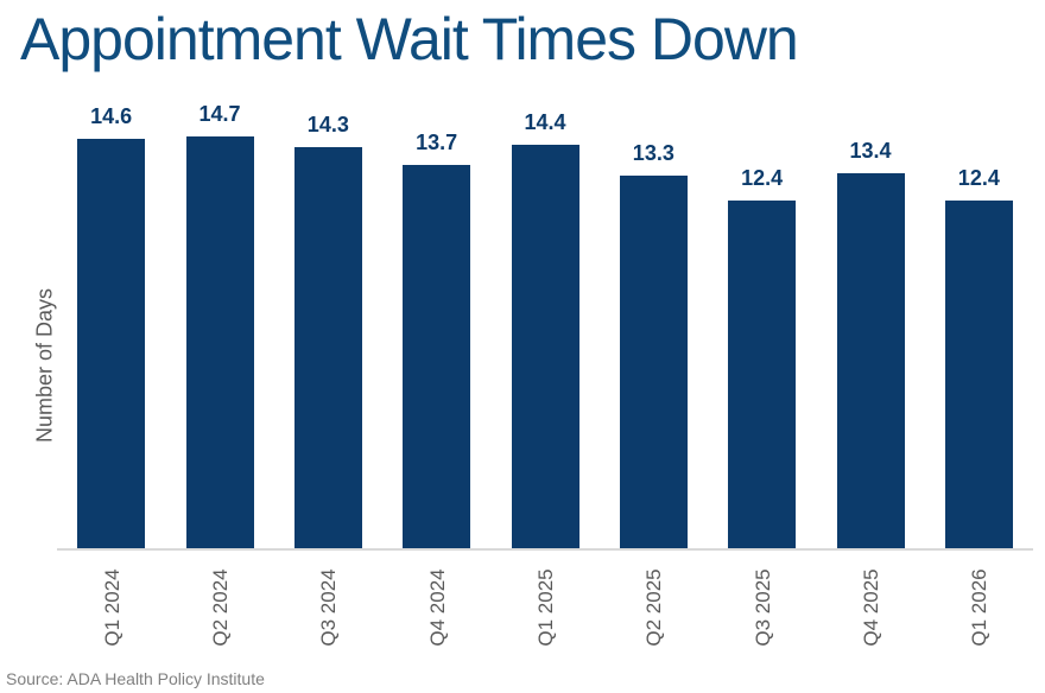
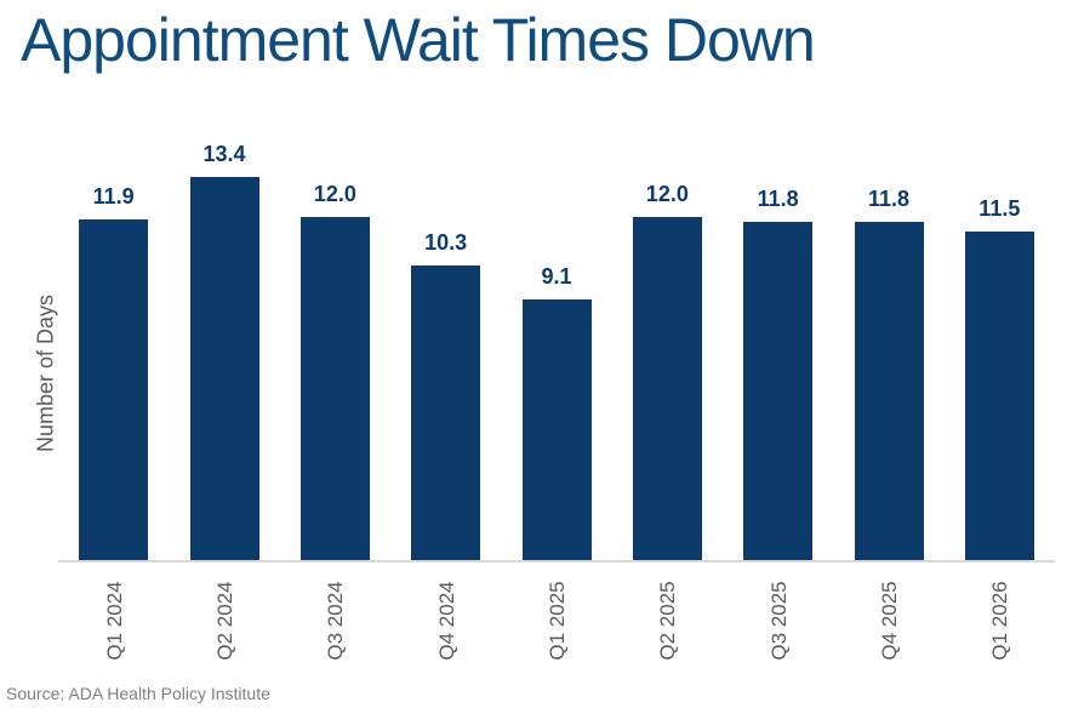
Q1 2024: 14.6 -> 11.9
Q2 2024: 14.7 -> 13.4
Q3 2024: 14.3 -> 12.0
Q4 2024: 13.7 -> 10.3
Q1 2025: 14.4 -> 9.1
Q2 2025: 13.3 -> 12.0
Q3 2025: 12.4 -> 11.8
Q4 2025: 13.4 -> 11.8
Q1 2026: 12.4 -> 11.5
